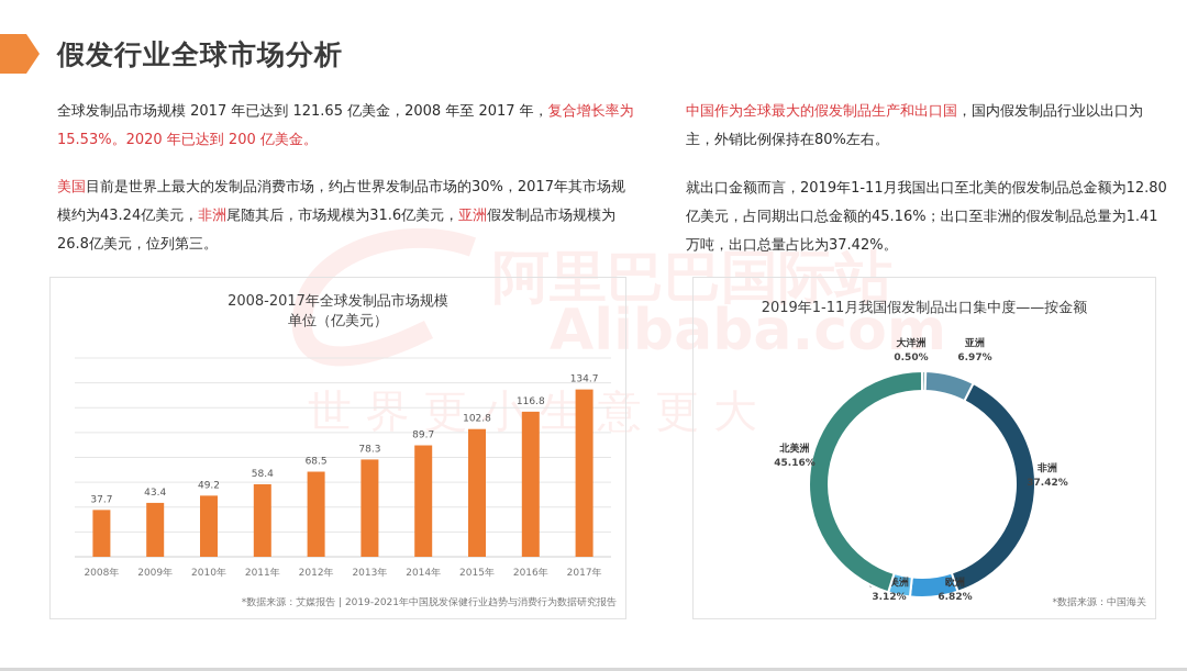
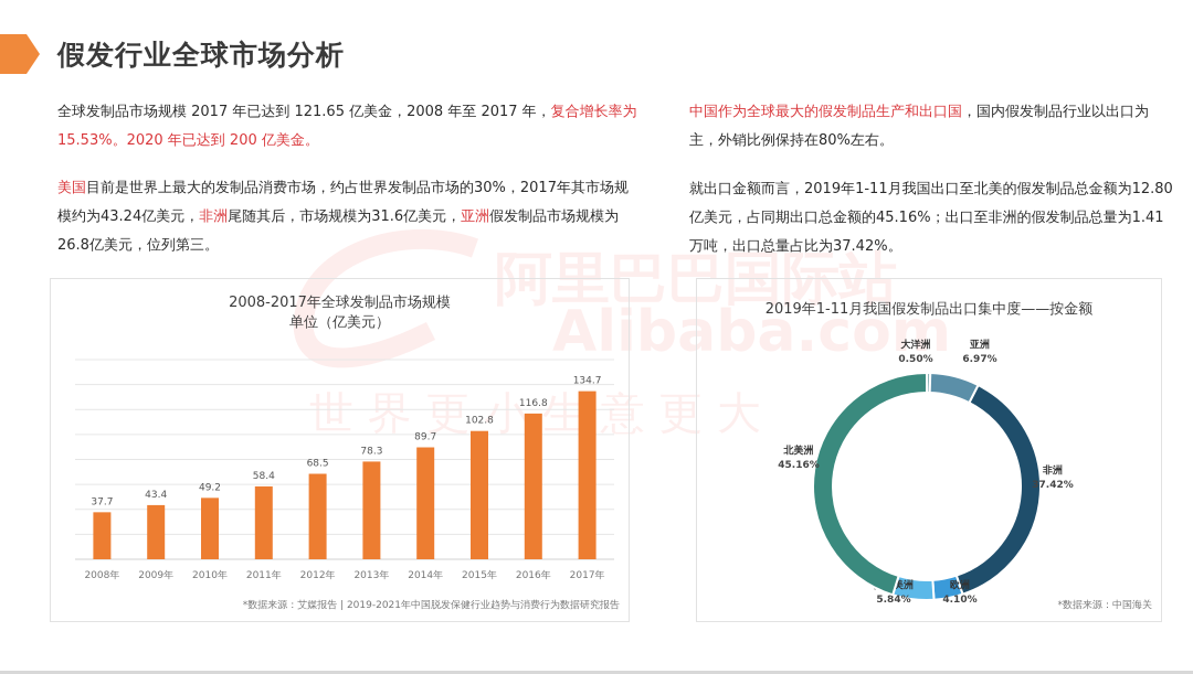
2019年1-11月我国假发制品出口集中度——按金额/欧洲: 6.82% -> 4.10%
2019年1-11月我国假发制品出口集中度——按金额/拉丁美洲: 3.12% -> 5.84%
